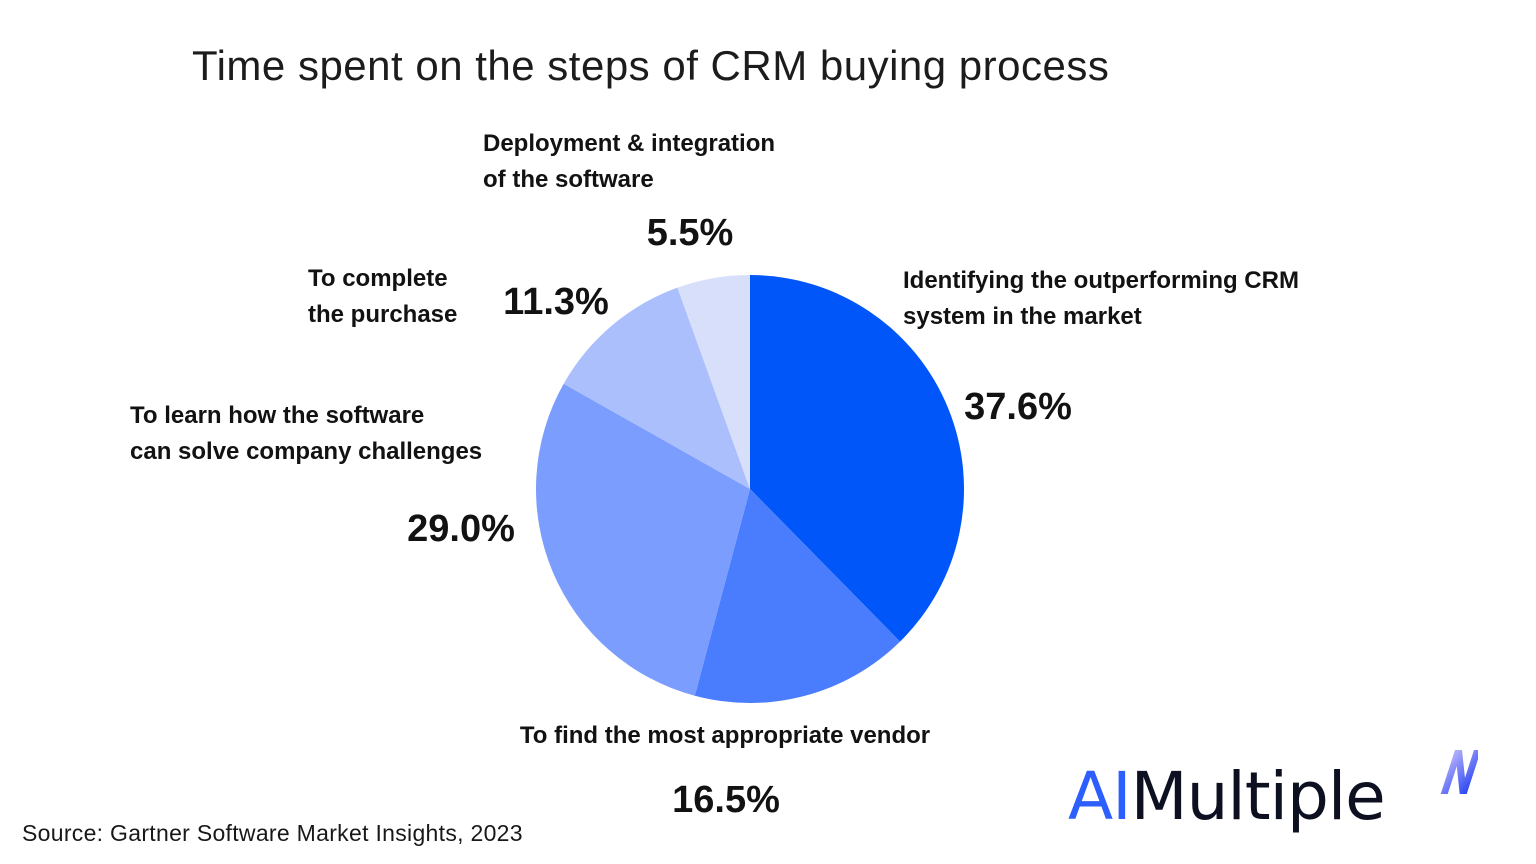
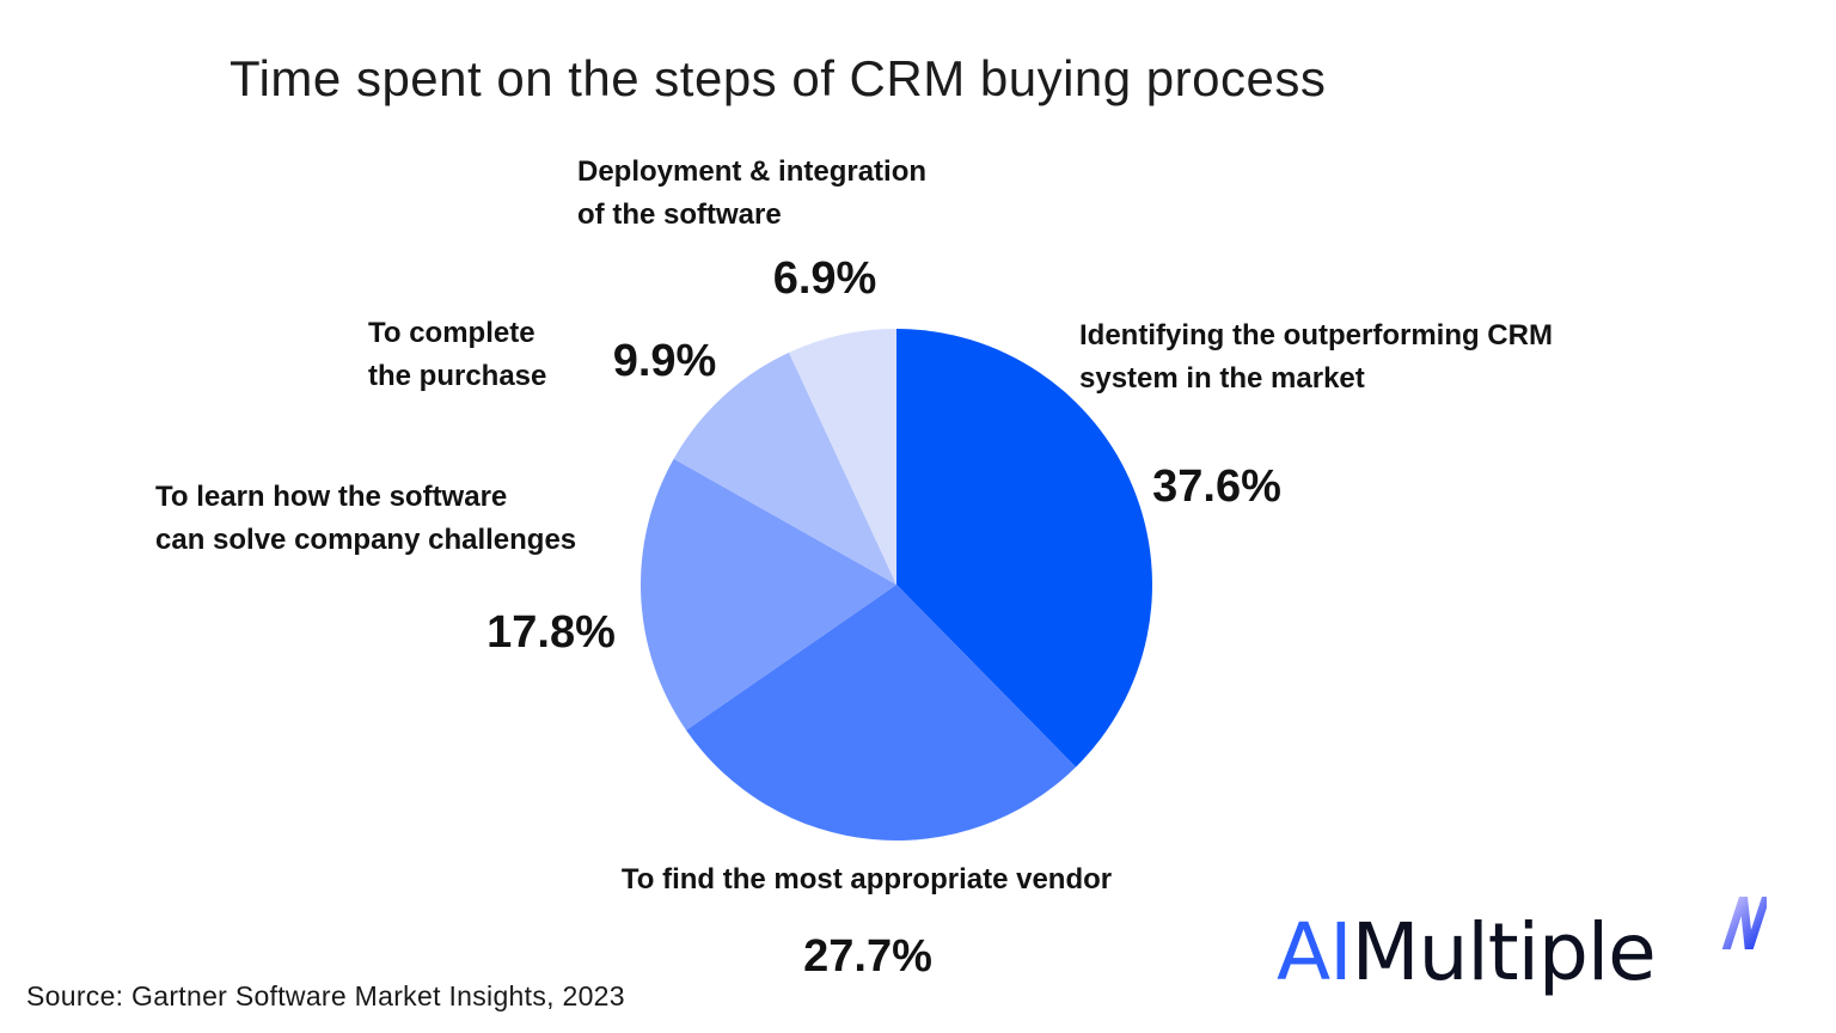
To find the most appropriate vendor: 16.5% -> 27.7%
To learn how the software can solve company challenges: 29.0% -> 17.8%
To complete the purchase: 11.3% -> 9.9%
Deployment & integration of the software: 5.5% -> 6.9%
